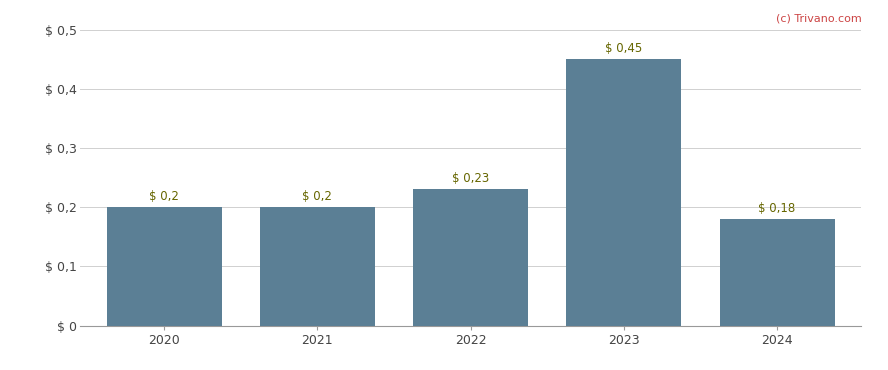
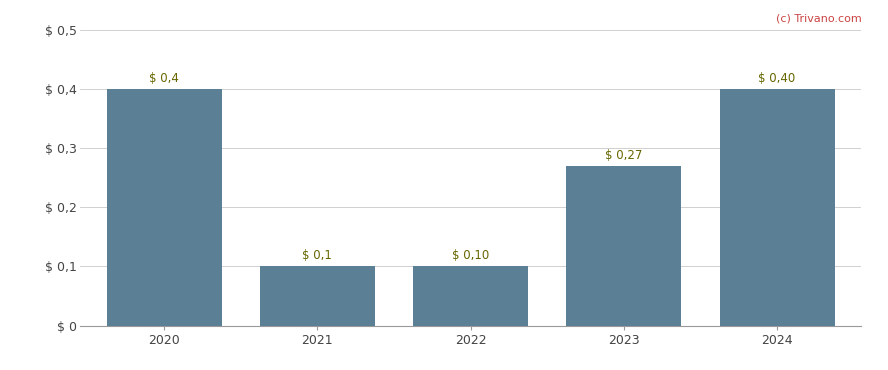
2020: 0,2 -> 0,4
2021: 0,2 -> 0,1
2022: 0,23 -> 0,10
2023: 0,45 -> 0,27
2024: 0,18 -> 0,40
